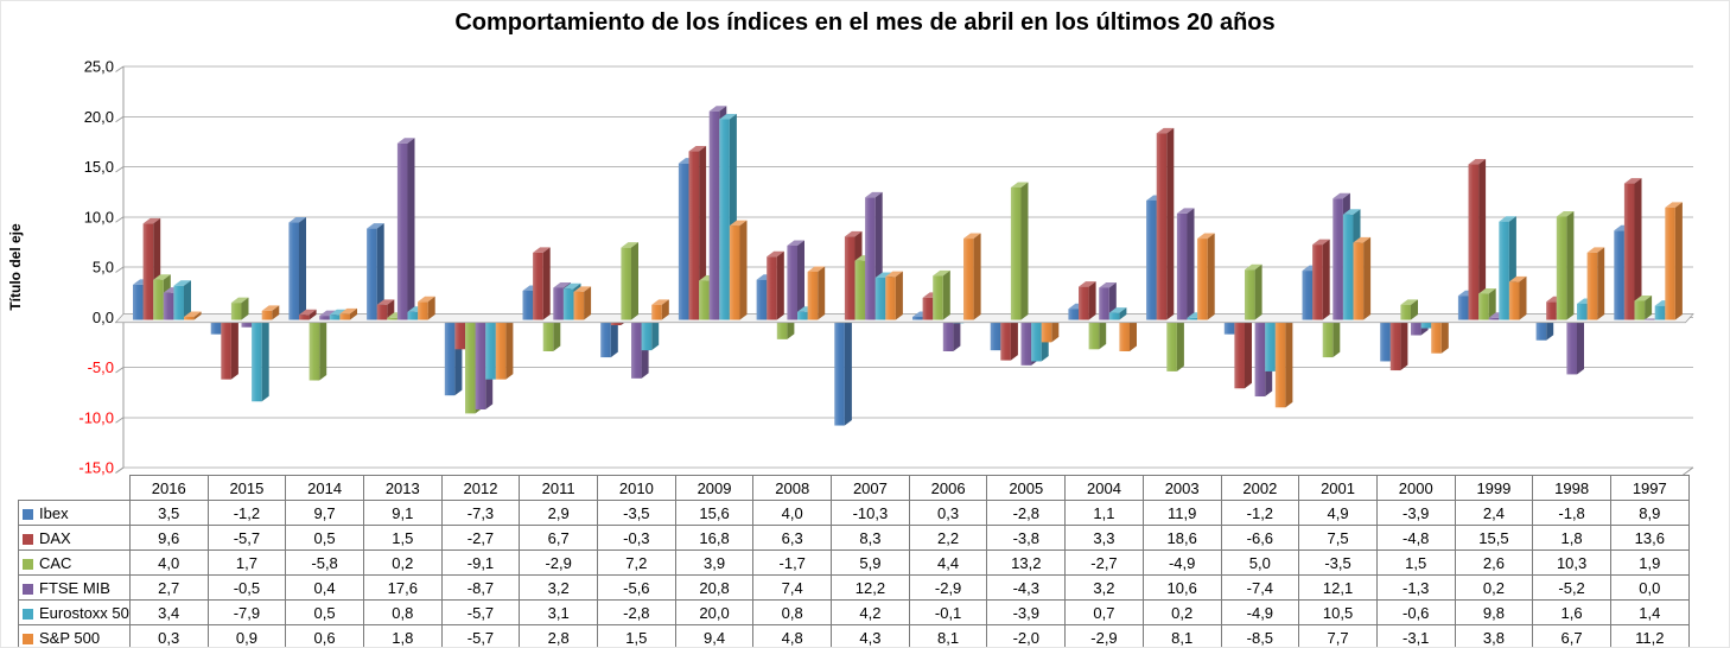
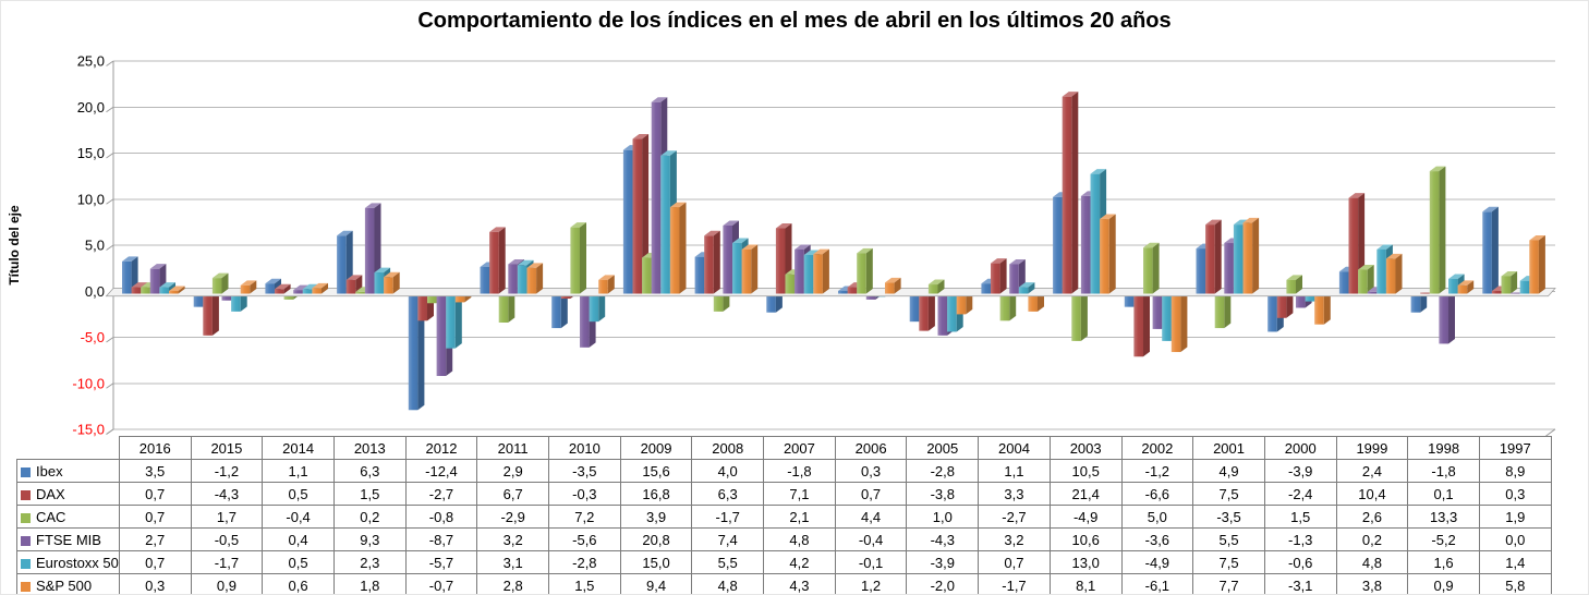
DAX/2016: 9,6 -> 0,7
CAC/2016: 4,0 -> 0,7
Eurostoxx 50/2016: 3,4 -> 0,7
DAX/2015: -5,7 -> -4,3
Eurostoxx 50/2015: -7,9 -> -1,7
Ibex/2014: 9,7 -> 1,1
CAC/2014: -5,8 -> -0,4
Ibex/2013: 9,1 -> 6,3
FTSE MIB/2013: 17,6 -> 9,3
Eurostoxx 50/2013: 0,8 -> 2,3
Ibex/2012: -7,3 -> -12,4
CAC/2012: -9,1 -> -0,8
S&P 500/2012: -5,7 -> -0,7
Eurostoxx 50/2009: 20,0 -> 15,0
Eurostoxx 50/2008: 0,8 -> 5,5
Ibex/2007: -10,3 -> -1,8
DAX/2007: 8,3 -> 7,1
CAC/2007: 5,9 -> 2,1
FTSE MIB/2007: 12,2 -> 4,8
DAX/2006: 2,2 -> 0,7
FTSE MIB/2006: -2,9 -> -0,4
S&P 500/2006: 8,1 -> 1,2
CAC/2005: 13,2 -> 1,0
S&P 500/2004: -2,9 -> -1,7
Ibex/2003: 11,9 -> 10,5
DAX/2003: 18,6 -> 21,4
Eurostoxx 50/2003: 0,2 -> 13,0
FTSE MIB/2002: -7,4 -> -3,6
S&P 500/2002: -8,5 -> -6,1
FTSE MIB/2001: 12,1 -> 5,5
Eurostoxx 50/2001: 10,5 -> 7,5
DAX/2000: -4,8 -> -2,4
DAX/1999: 15,5 -> 10,4
Eurostoxx 50/1999: 9,8 -> 4,8
DAX/1998: 1,8 -> 0,1
CAC/1998: 10,3 -> 13,3
S&P 500/1998: 6,7 -> 0,9
DAX/1997: 13,6 -> 0,3
S&P 500/1997: 11,2 -> 5,8
